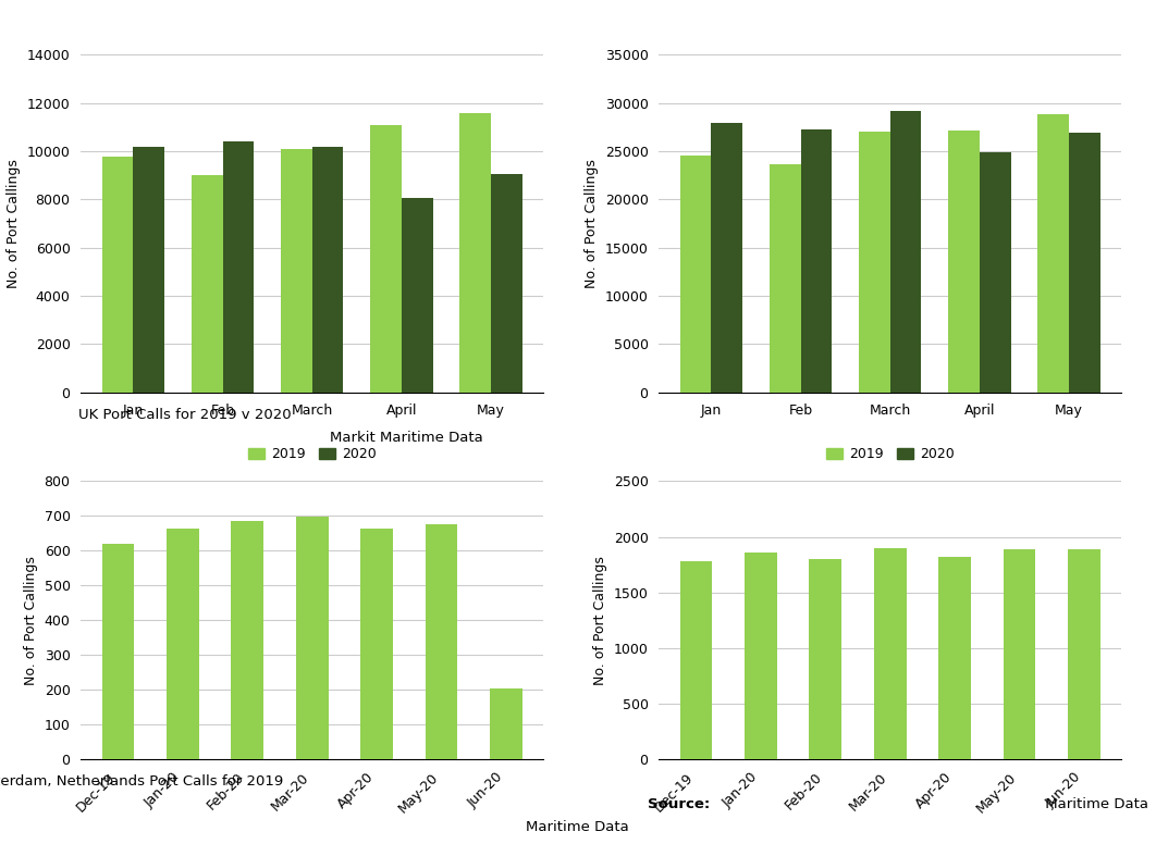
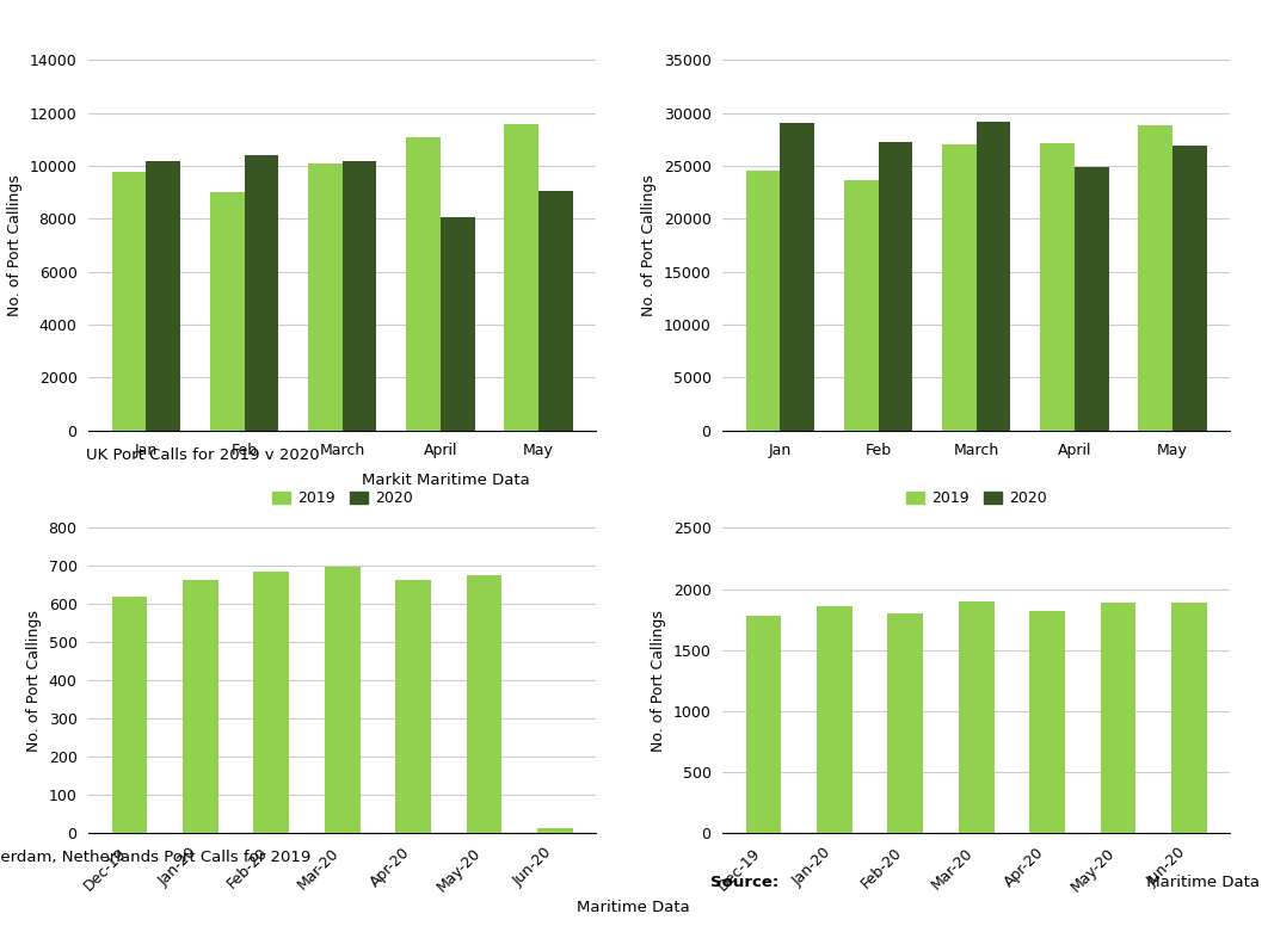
2020/Jan: 28000 -> 29100
Jun-20: 205 -> 13
